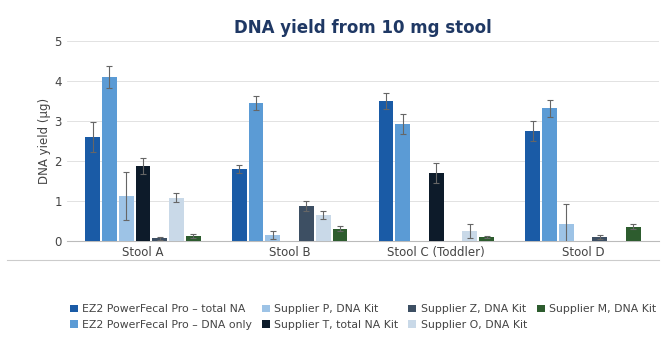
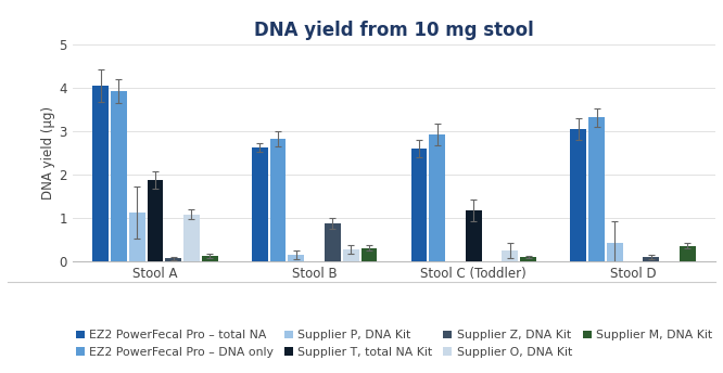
EZ2 PowerFecal Pro – total NA/Stool A: 2.60 -> 4.05
EZ2 PowerFecal Pro – DNA only/Stool A: 4.10 -> 3.93
EZ2 PowerFecal Pro – total NA/Stool B: 1.80 -> 2.62
EZ2 PowerFecal Pro – DNA only/Stool B: 3.45 -> 2.83
Supplier O, DNA Kit/Stool B: 0.65 -> 0.27
EZ2 PowerFecal Pro – total NA/Stool C (Toddler): 3.50 -> 2.60
Supplier T, total NA Kit/Stool C (Toddler): 1.70 -> 1.17
EZ2 PowerFecal Pro – total NA/Stool D: 2.75 -> 3.05
